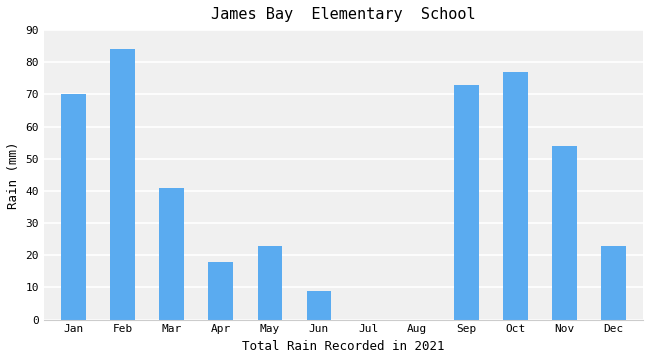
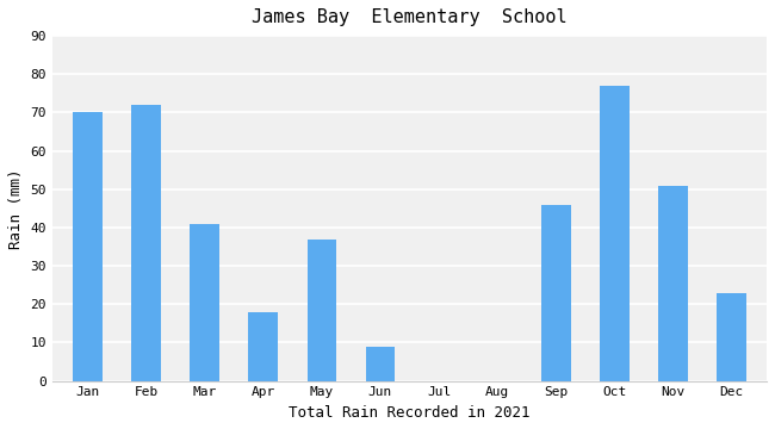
Feb: 84 -> 72
May: 23 -> 37
Sep: 73 -> 46
Nov: 54 -> 51
